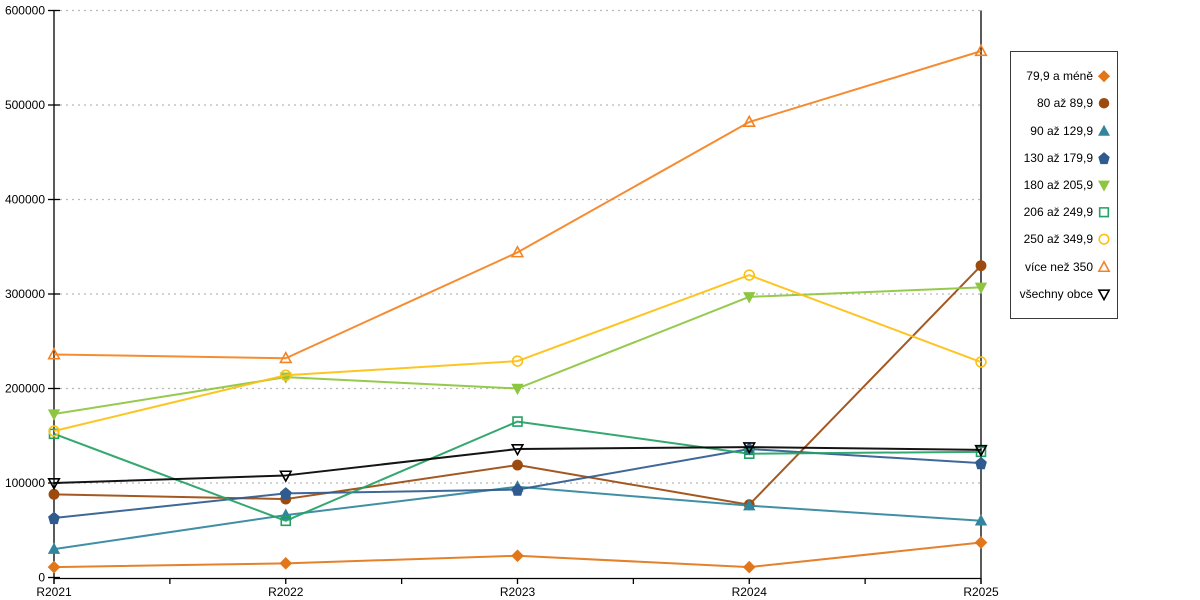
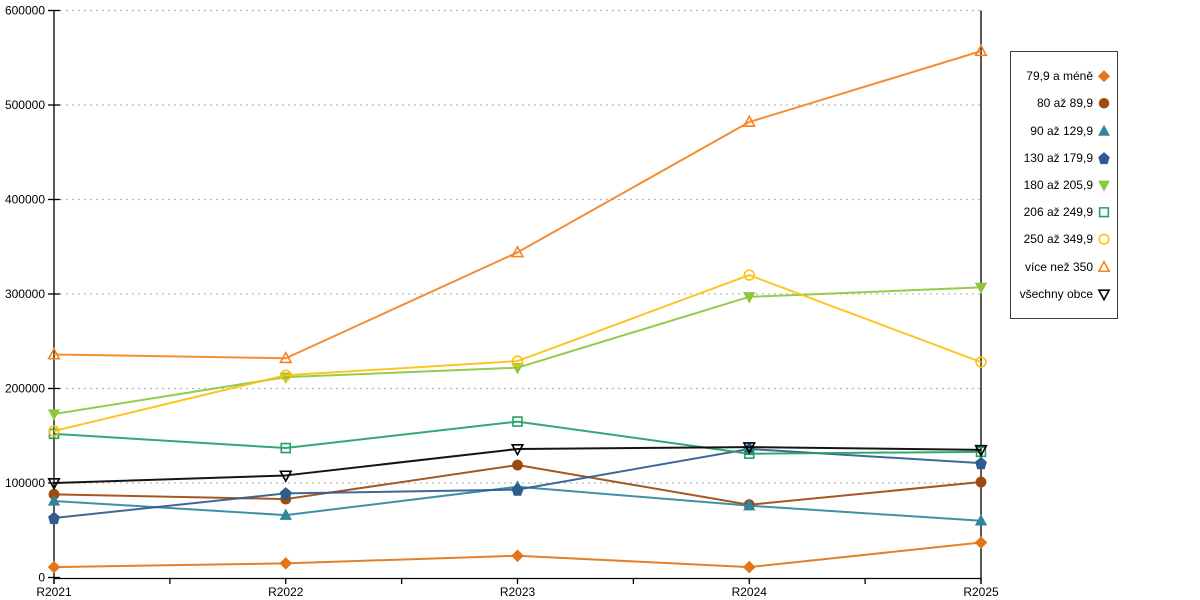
90 až 129,9/R2021: 30000 -> 80000
206 až 249,9/R2022: 60000 -> 140000
180 až 205,9/R2023: 200000 -> 220000
80 až 89,9/R2025: 330000 -> 100000
